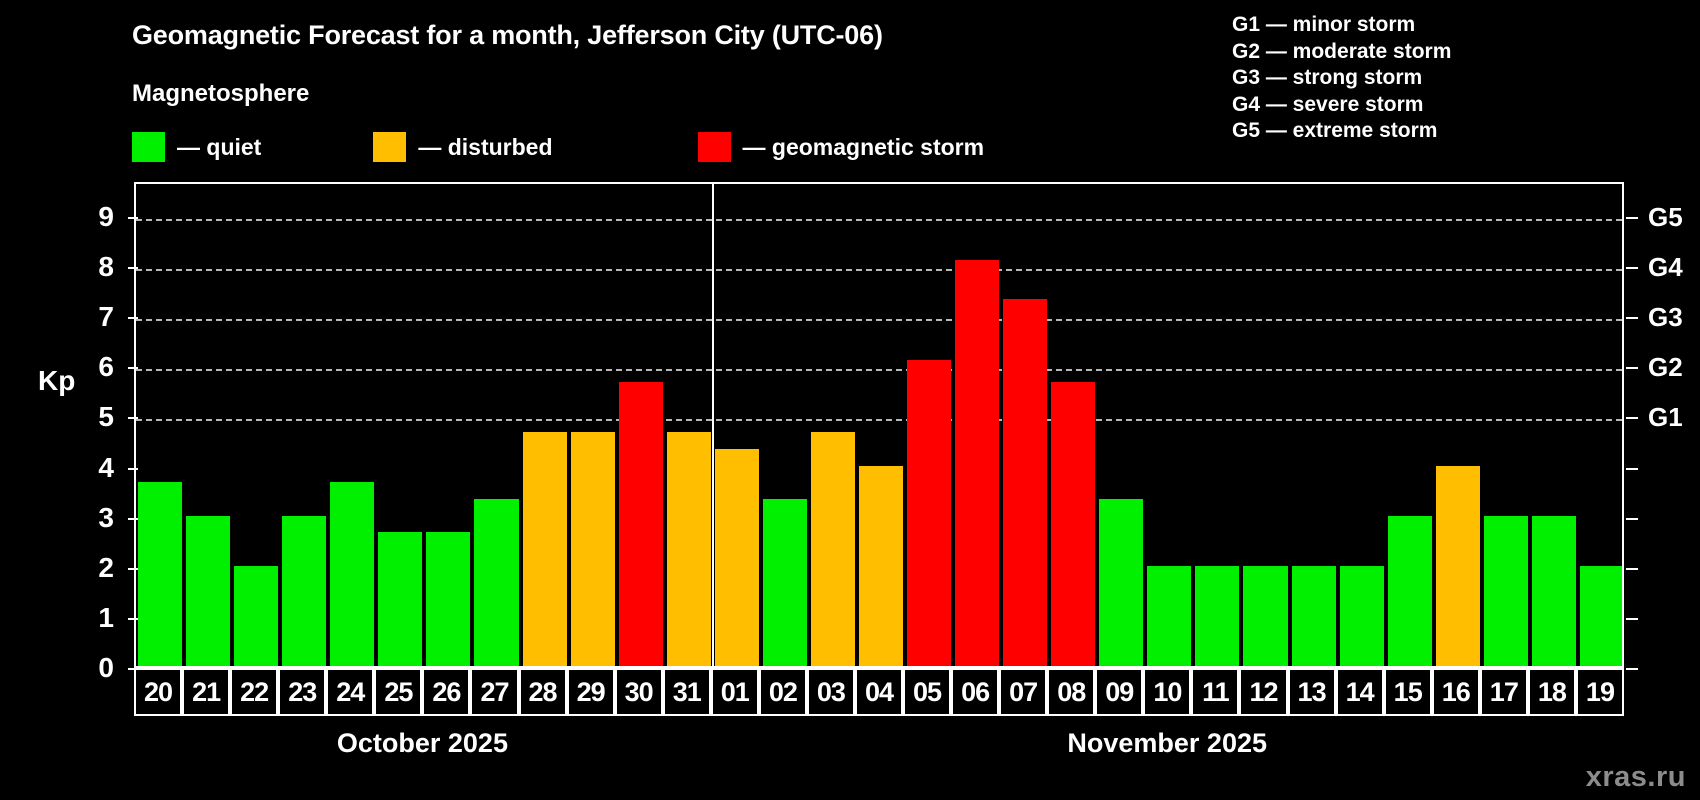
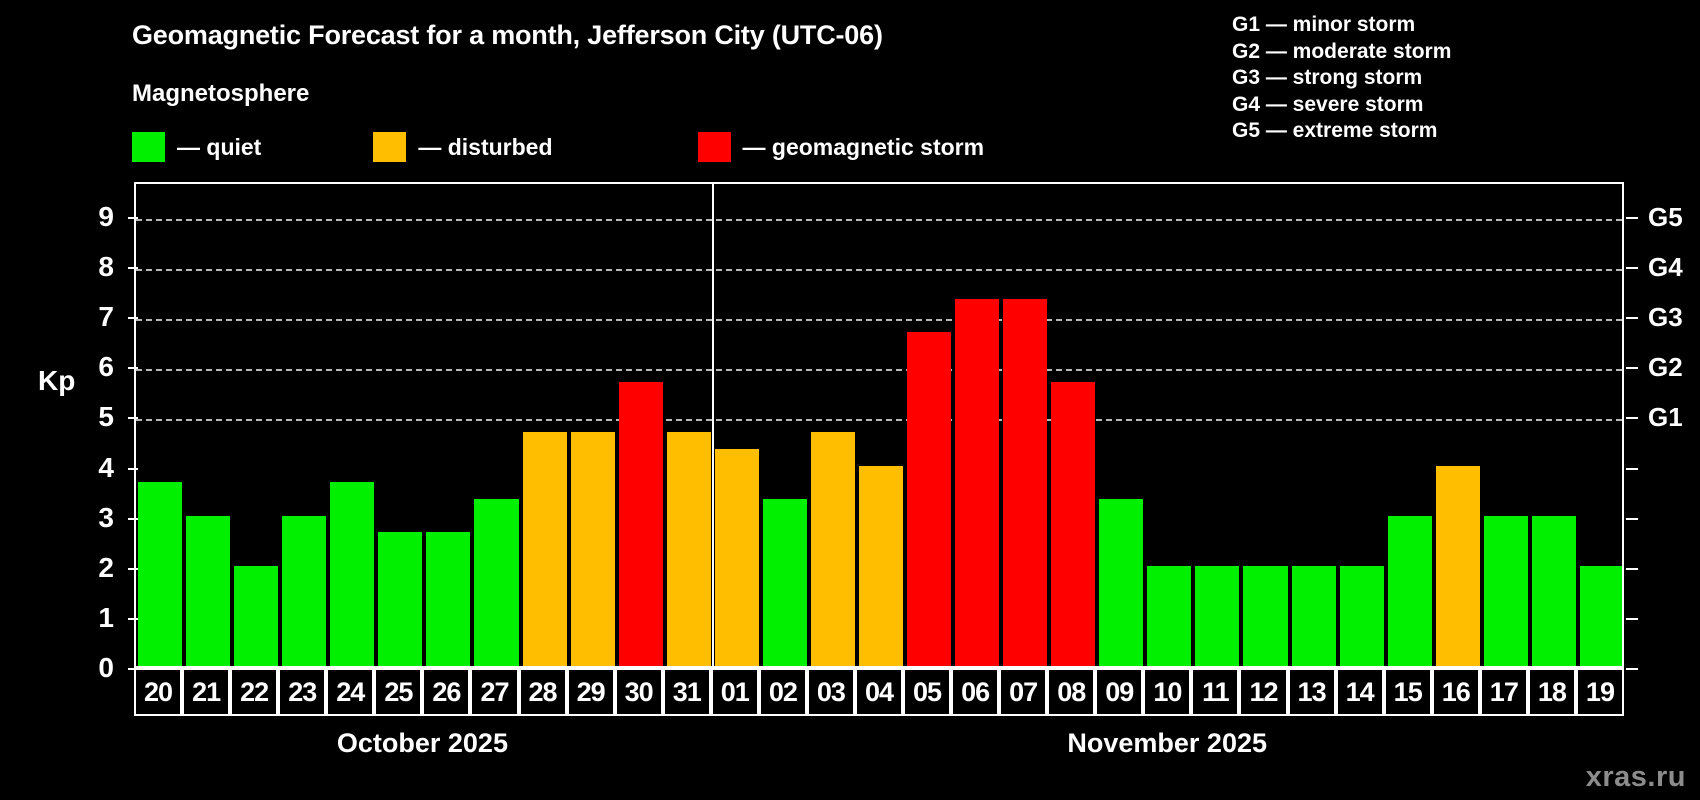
05: 6.1 -> 6.7
06: 8.1 -> 7.3
